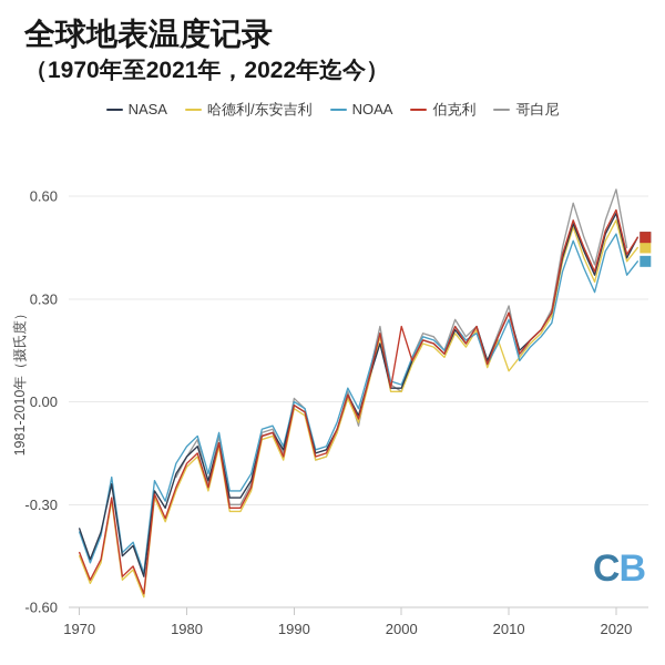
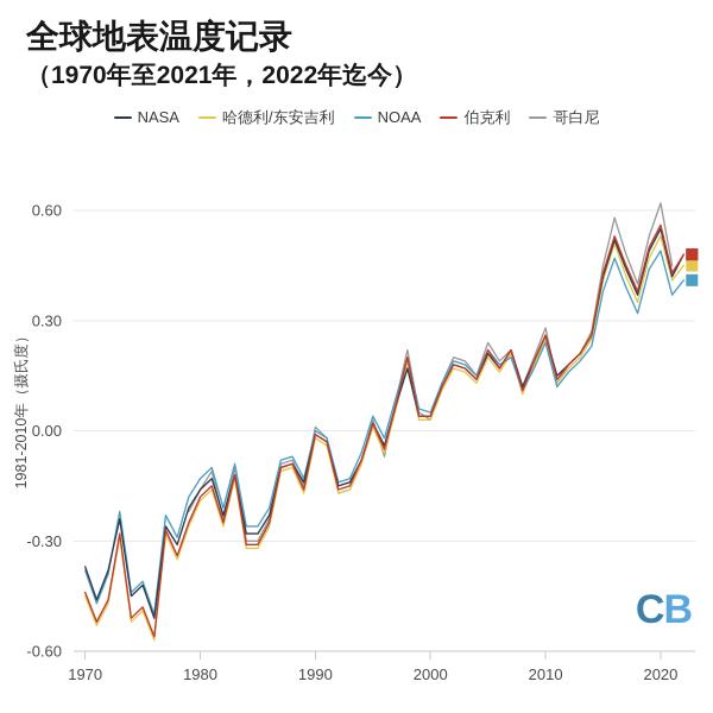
伯克利/2000: 0.22 -> 0.04
哈德利/东安吉利/2010: 0.09 -> 0.25
